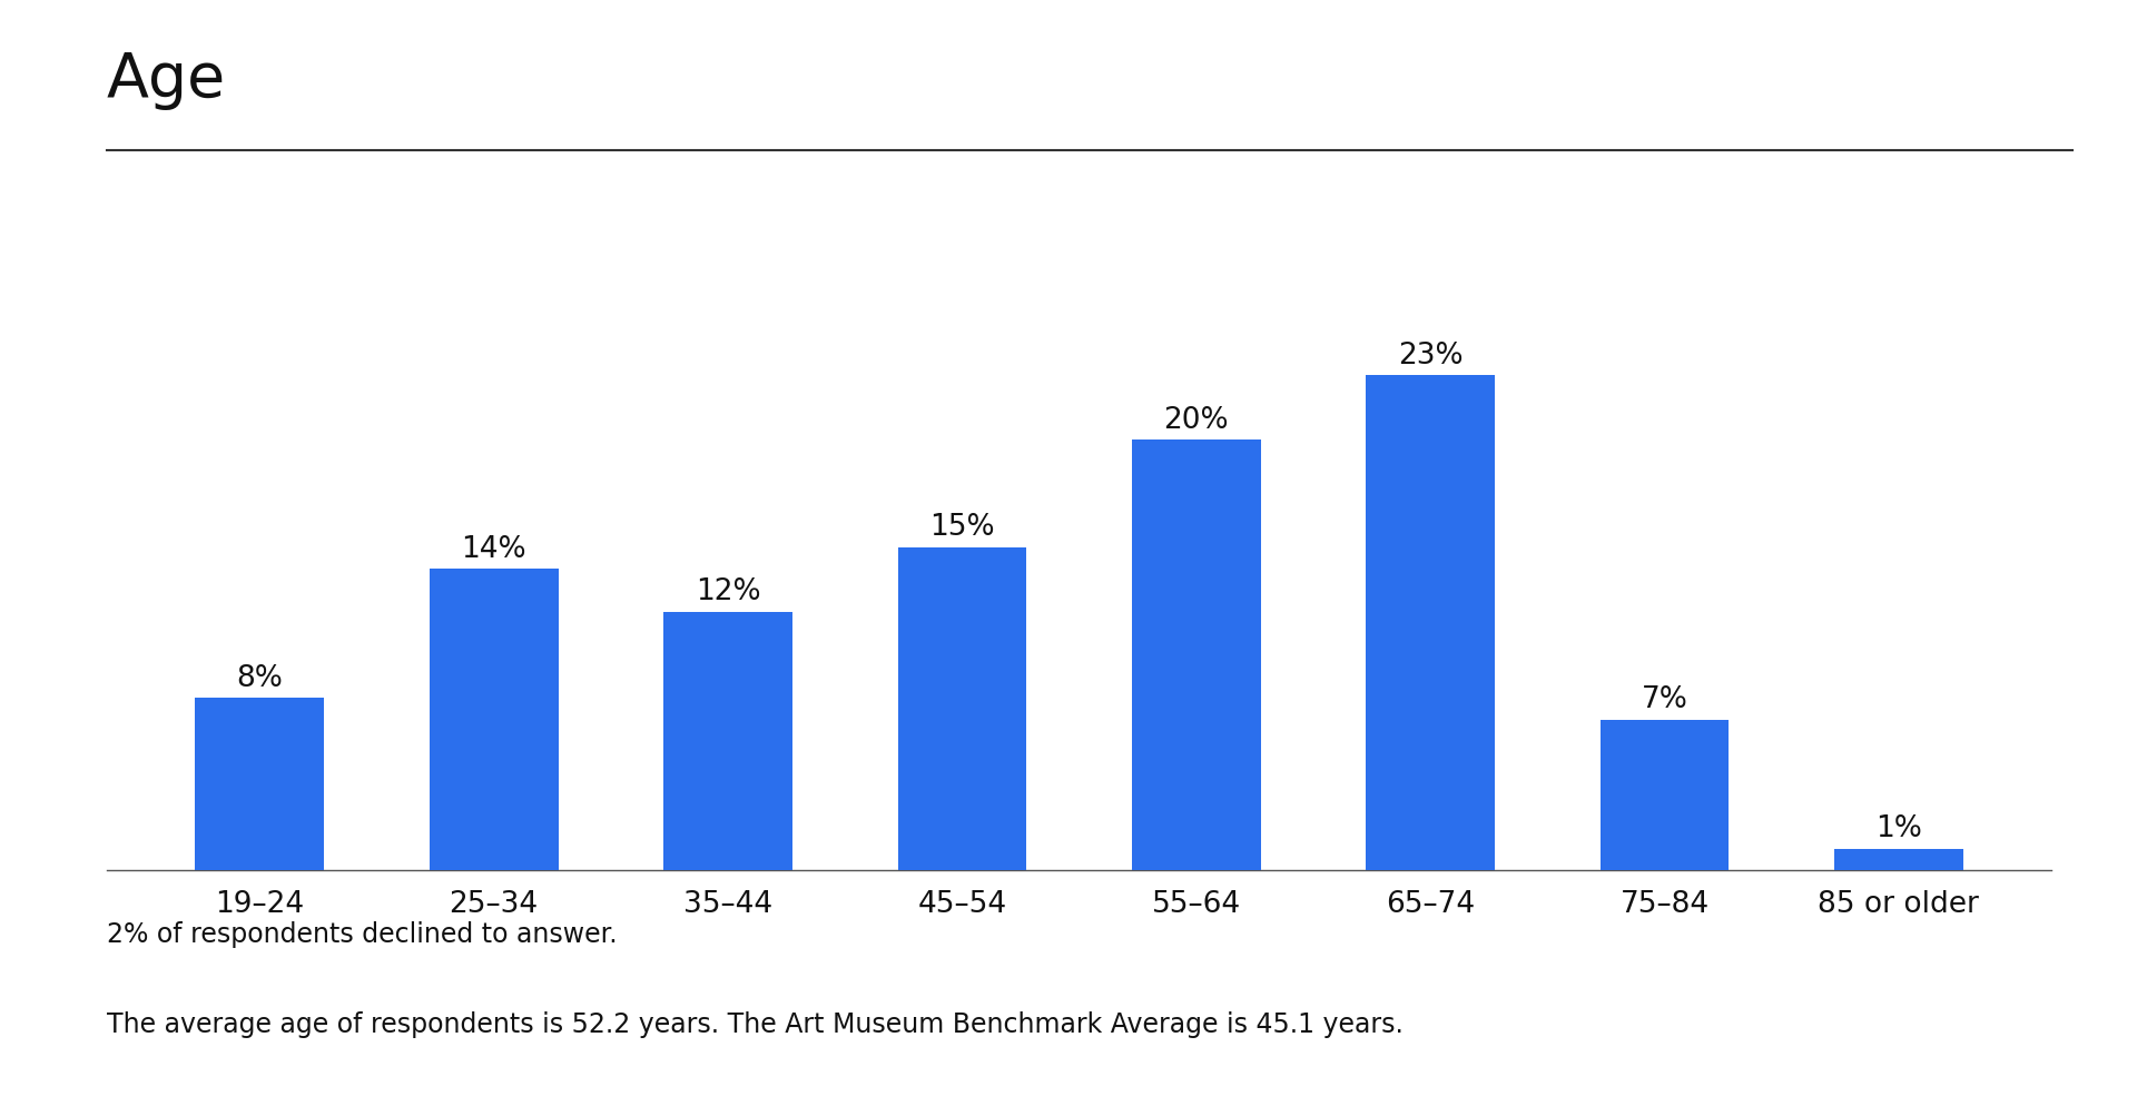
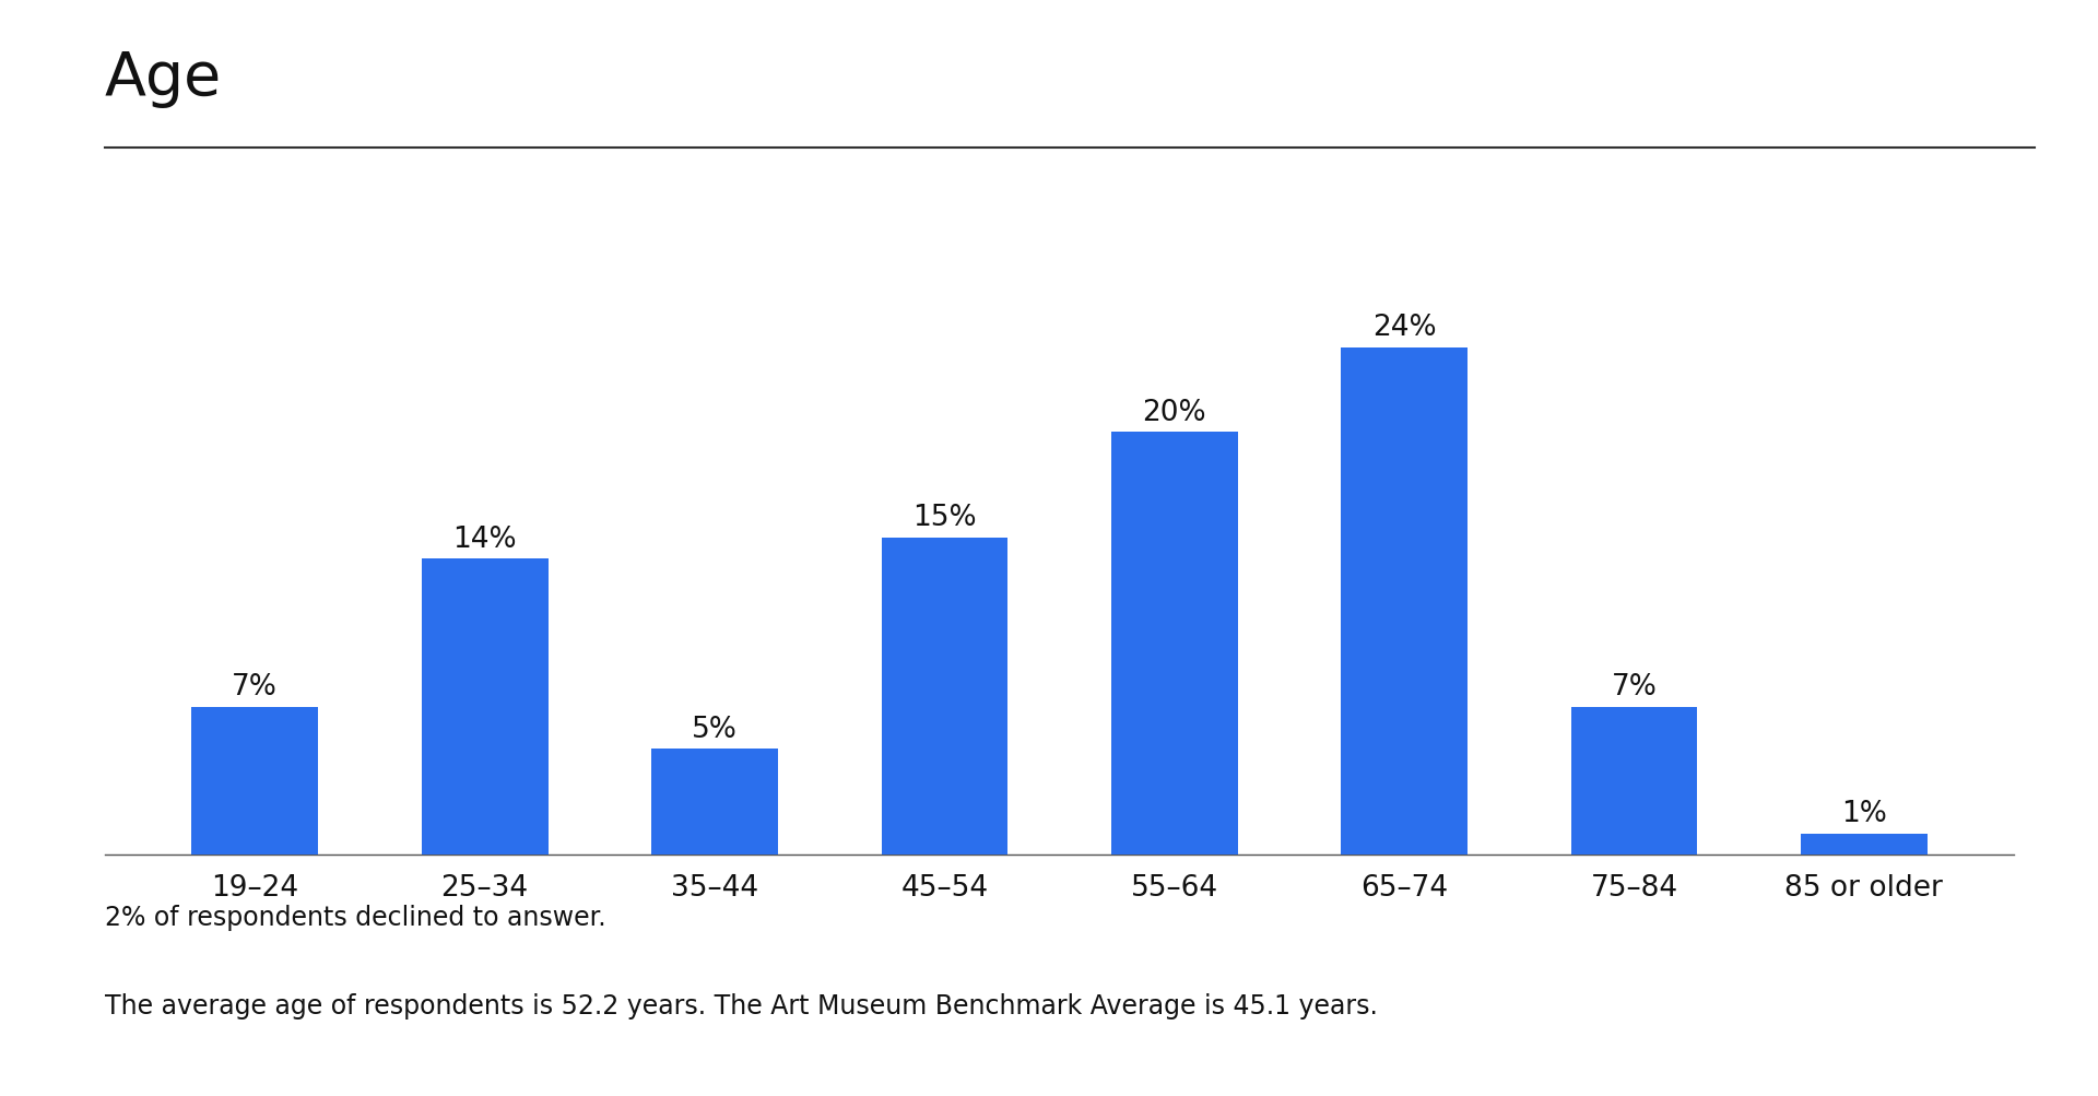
19–24: 8% -> 7%
35–44: 12% -> 5%
65–74: 23% -> 24%
